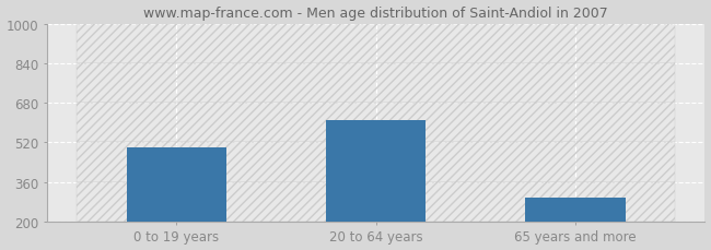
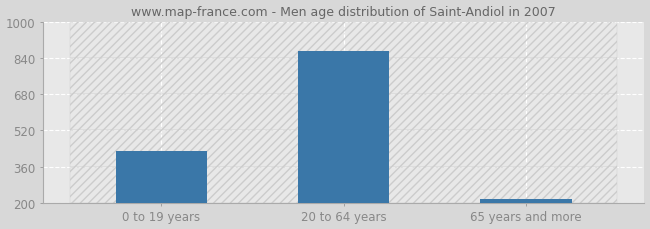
0 to 19 years: 500 -> 430
20 to 64 years: 610 -> 870
65 years and more: 295 -> 215
